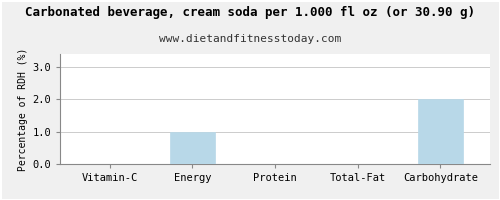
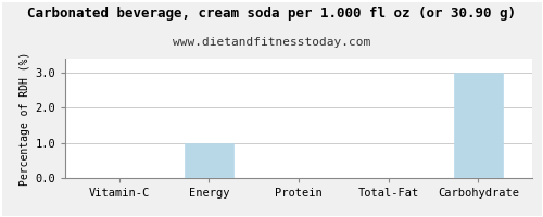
Carbohydrate: 2 -> 3
